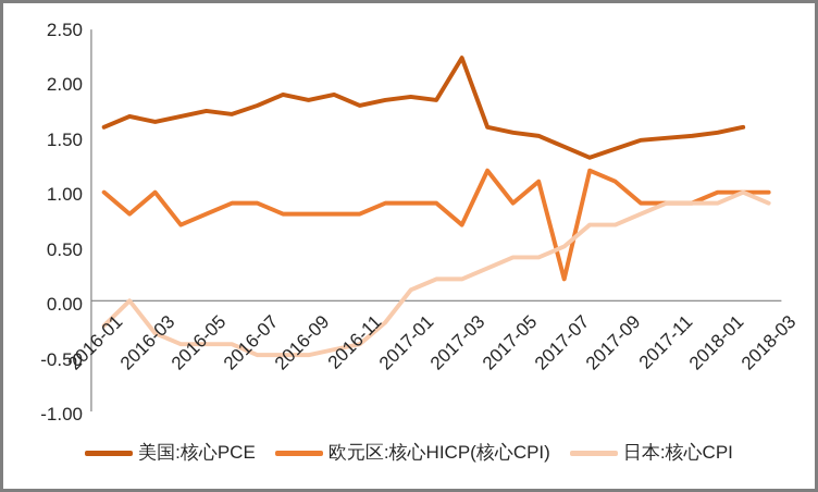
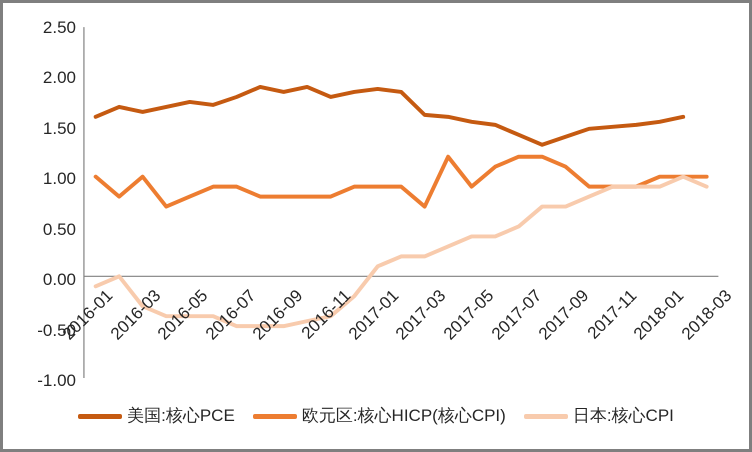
日本:核心CPI/2016-01: -0.23 -> -0.10
美国:核心PCE/2017-03: 2.24 -> 1.62
欧元区:核心HICP(核心CPI)/2017-07: 0.2 -> 1.2
